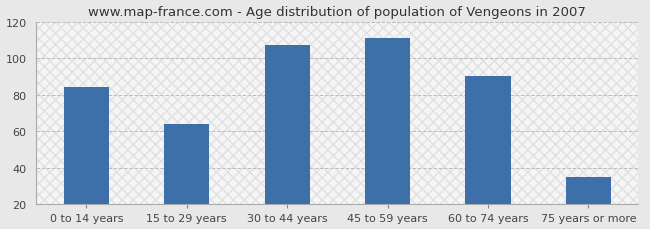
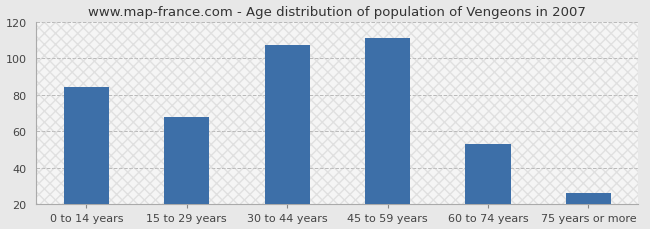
15 to 29 years: 64 -> 68
60 to 74 years: 90 -> 53
75 years or more: 35 -> 26
